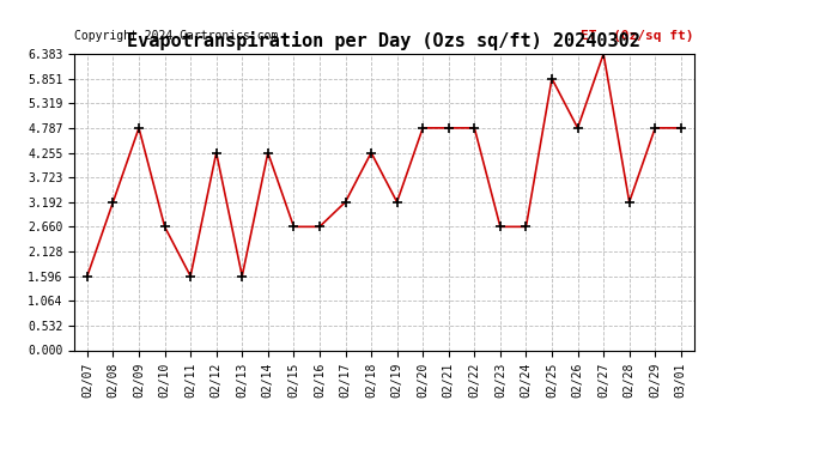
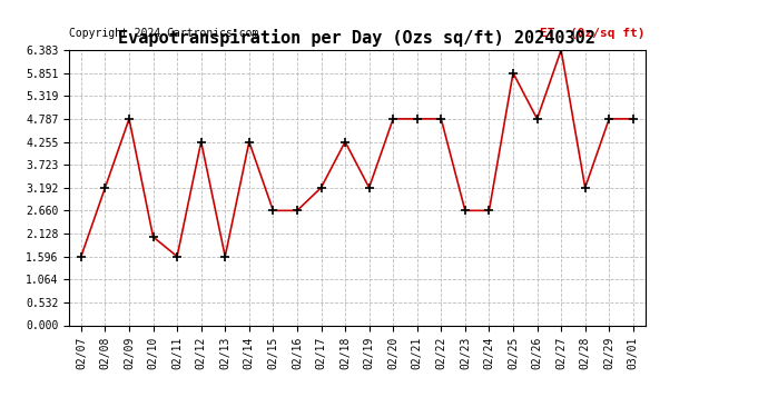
02/10: 2.66 -> 2.05
